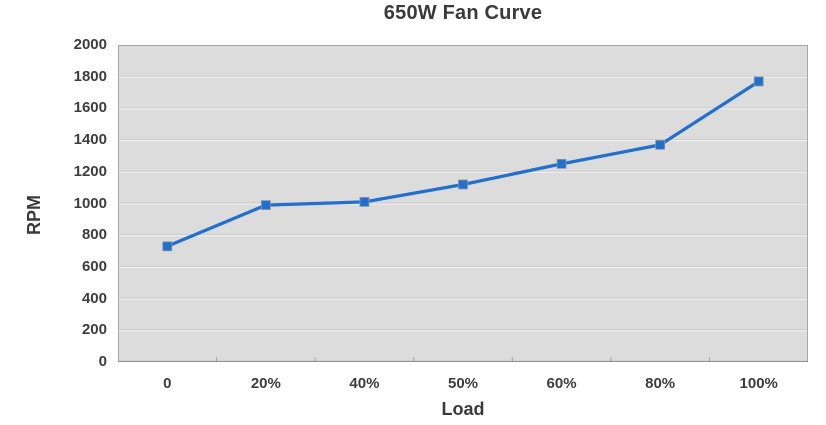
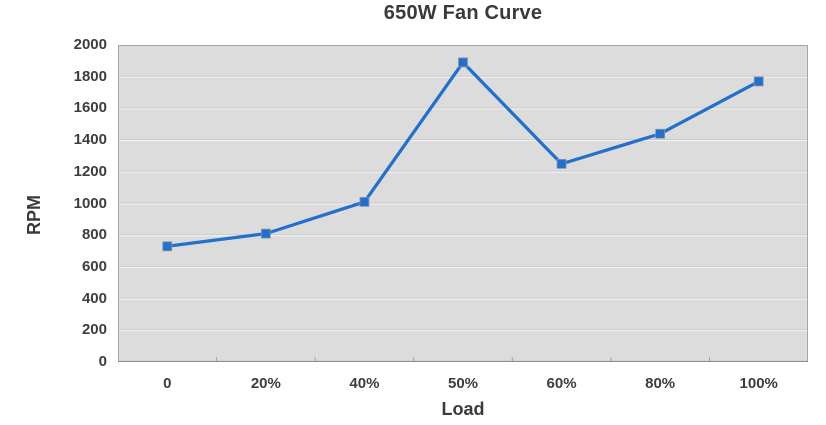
20%: 990 -> 810
50%: 1120 -> 1890
80%: 1370 -> 1440
